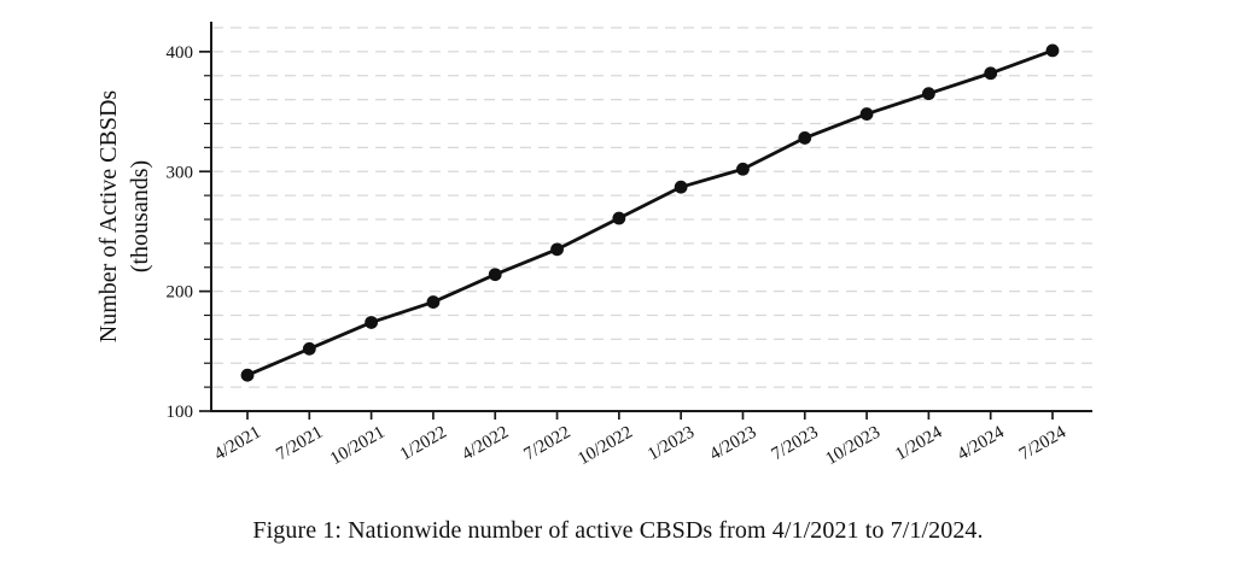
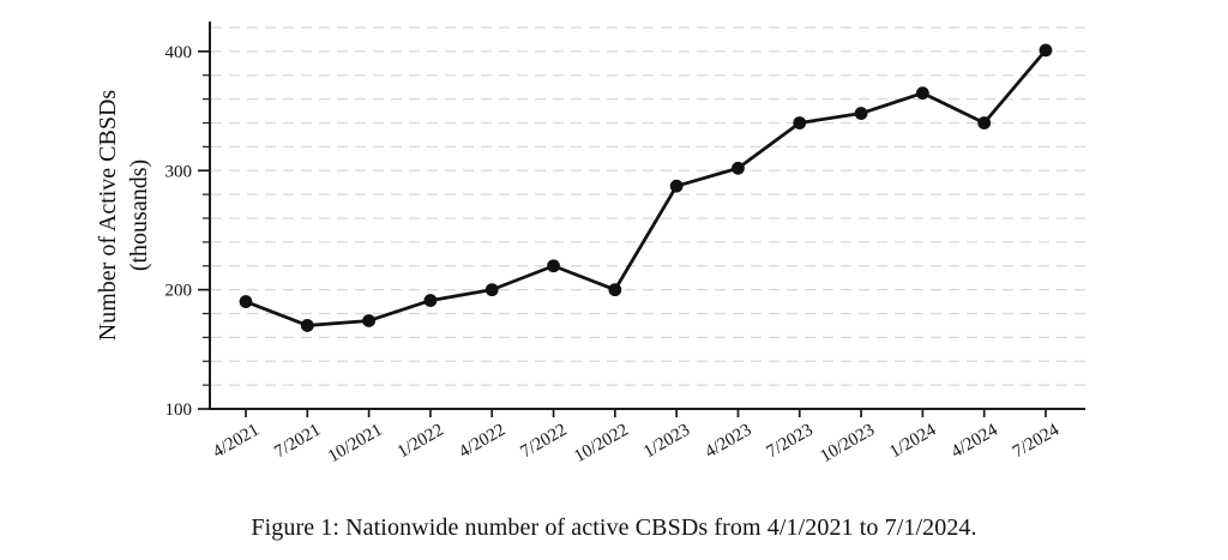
4/2021: 130 -> 190
7/2021: 150 -> 170
4/2022: 210 -> 200
7/2022: 240 -> 220
10/2022: 260 -> 200
7/2023: 330 -> 340
4/2024: 380 -> 340
